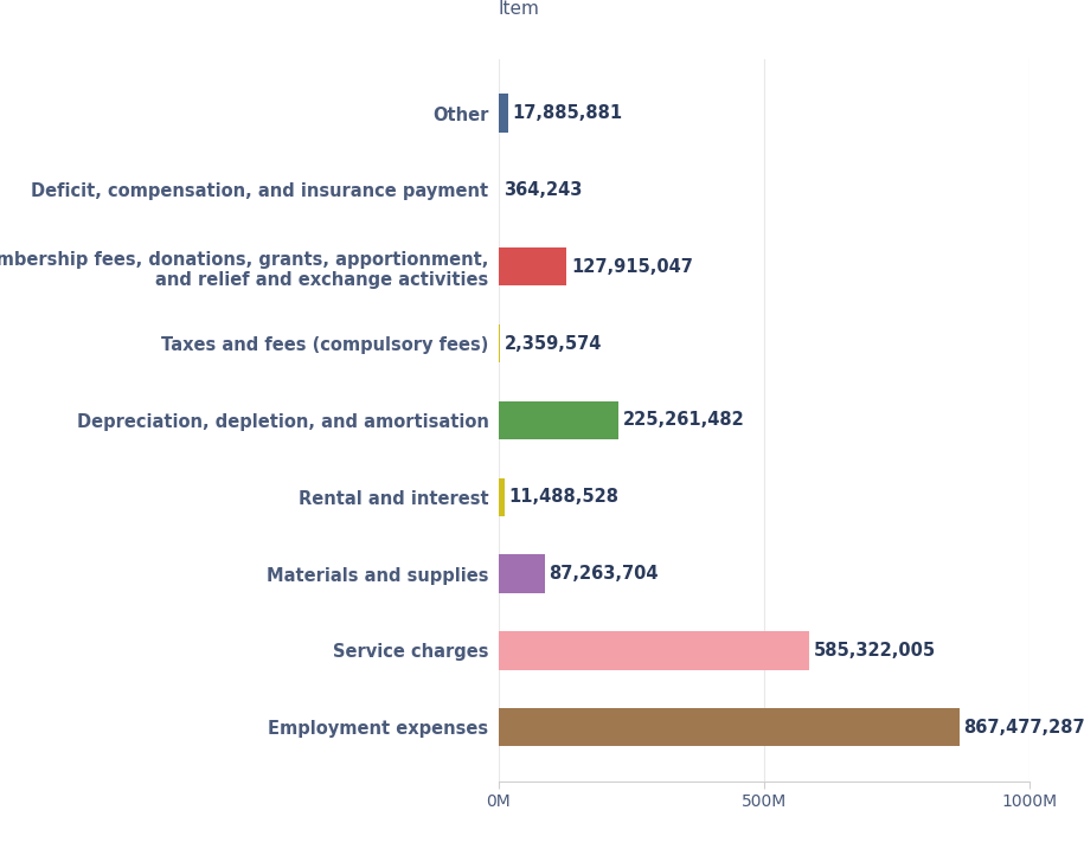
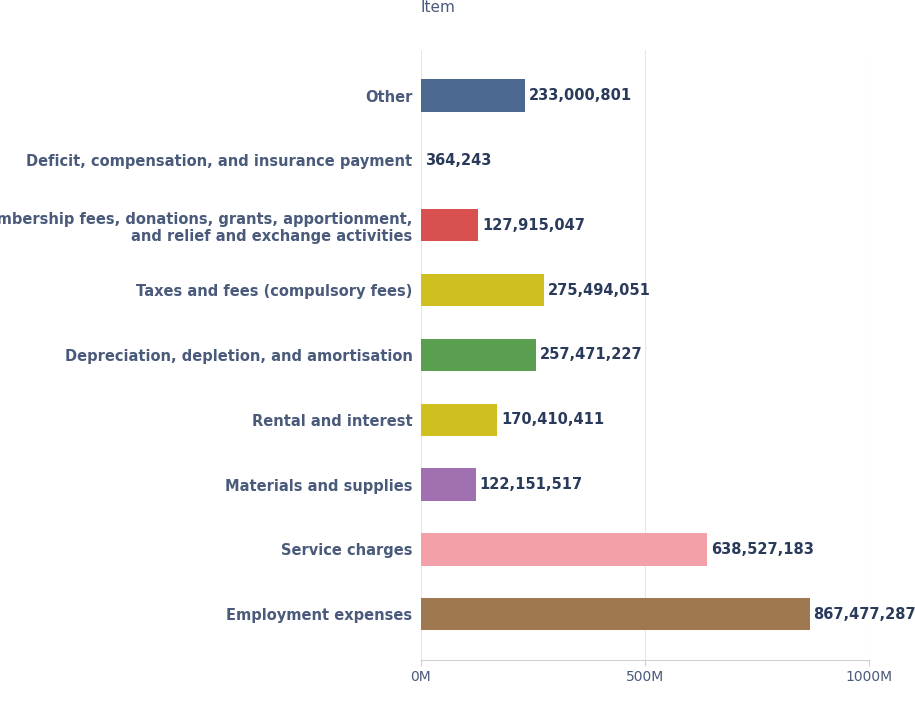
Other: 17,885,881 -> 233,000,801
Taxes and fees (compulsory fees): 2,359,574 -> 275,494,051
Depreciation, depletion, and amortisation: 225,261,482 -> 257,471,227
Rental and interest: 11,488,528 -> 170,410,411
Materials and supplies: 87,263,704 -> 122,151,517
Service charges: 585,322,005 -> 638,527,183
